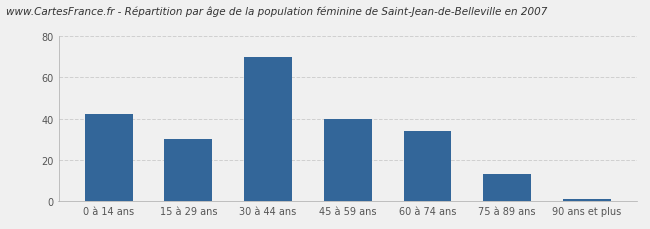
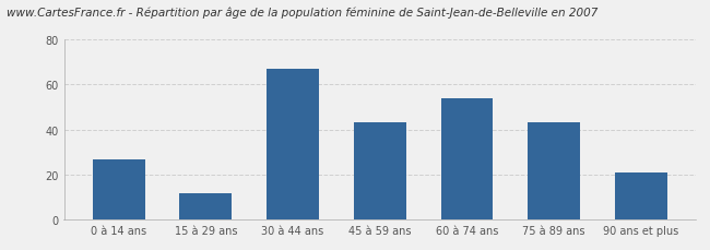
0 à 14 ans: 42 -> 27
15 à 29 ans: 30 -> 12
30 à 44 ans: 70 -> 67
45 à 59 ans: 40 -> 43
60 à 74 ans: 34 -> 54
75 à 89 ans: 13 -> 43
90 ans et plus: 1 -> 21
